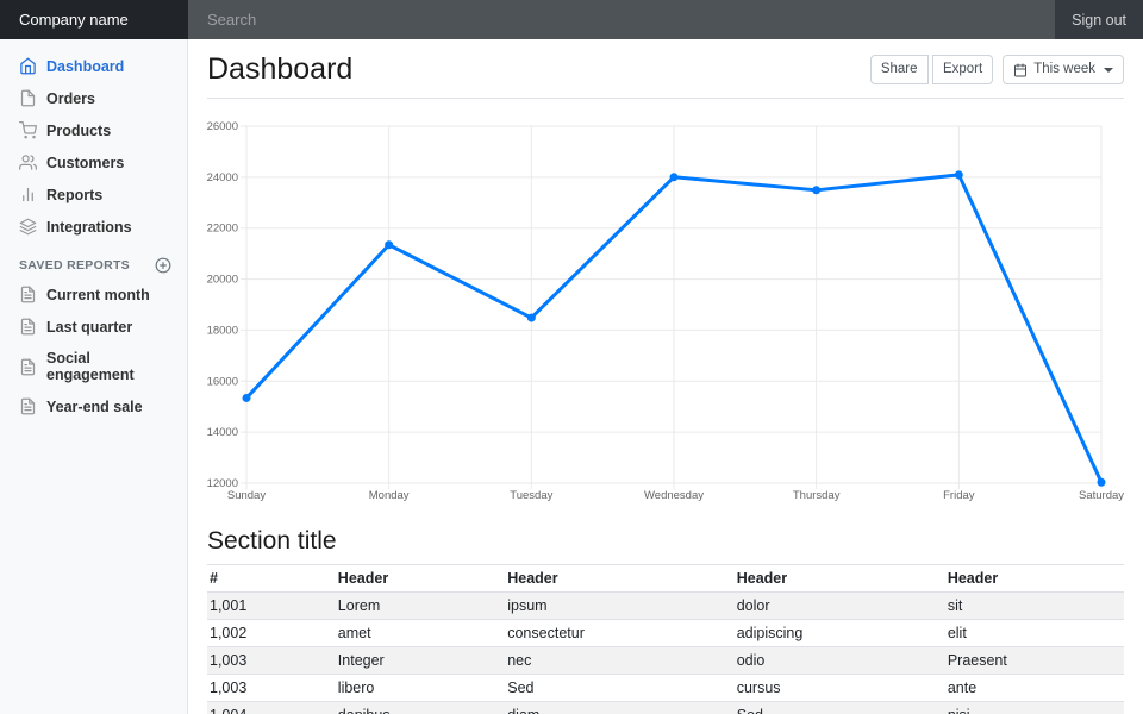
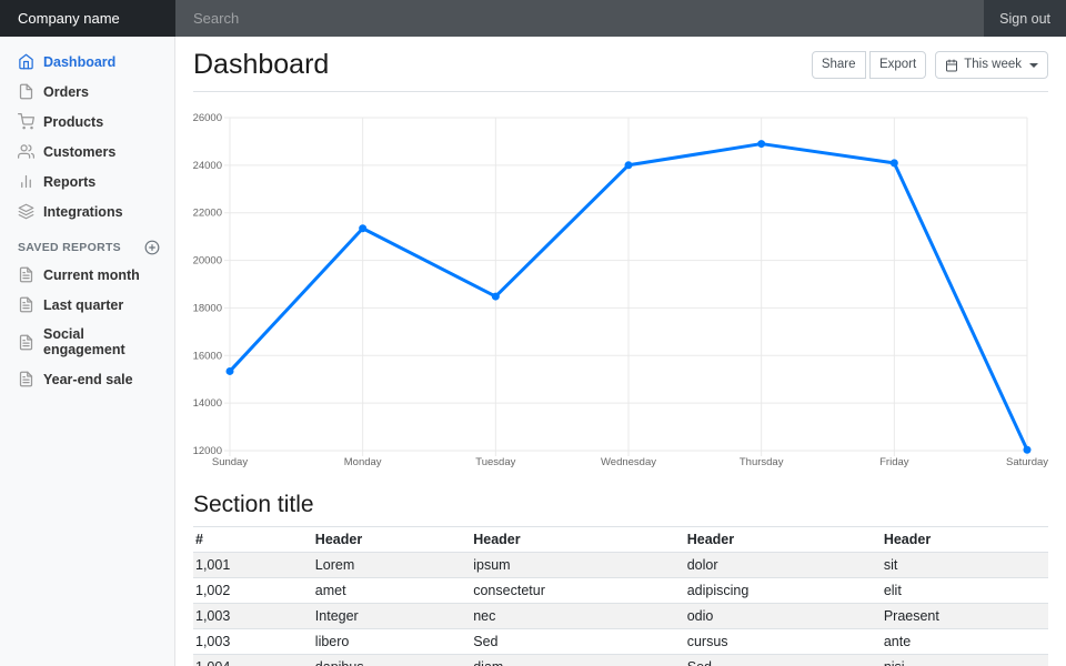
Thursday: 23500 -> 24900
